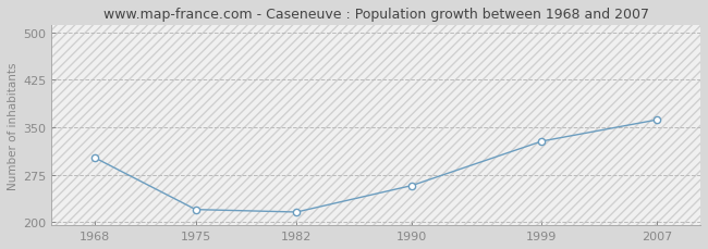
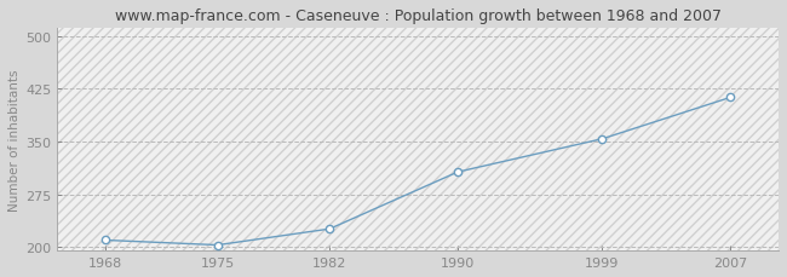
1968: 302 -> 210
1975: 220 -> 203
1982: 216 -> 226
1990: 258 -> 307
1999: 328 -> 354
2007: 362 -> 413
